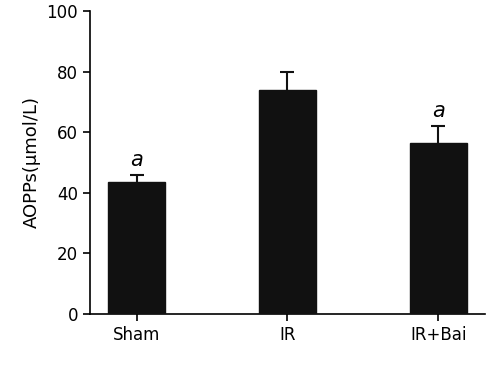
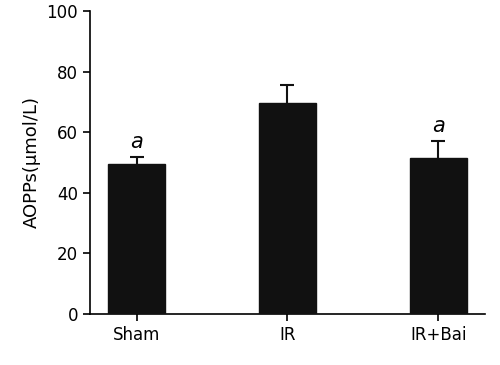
Sham: 43.5 -> 49.5
IR: 74.0 -> 69.5
IR+Bai: 56.5 -> 51.5
